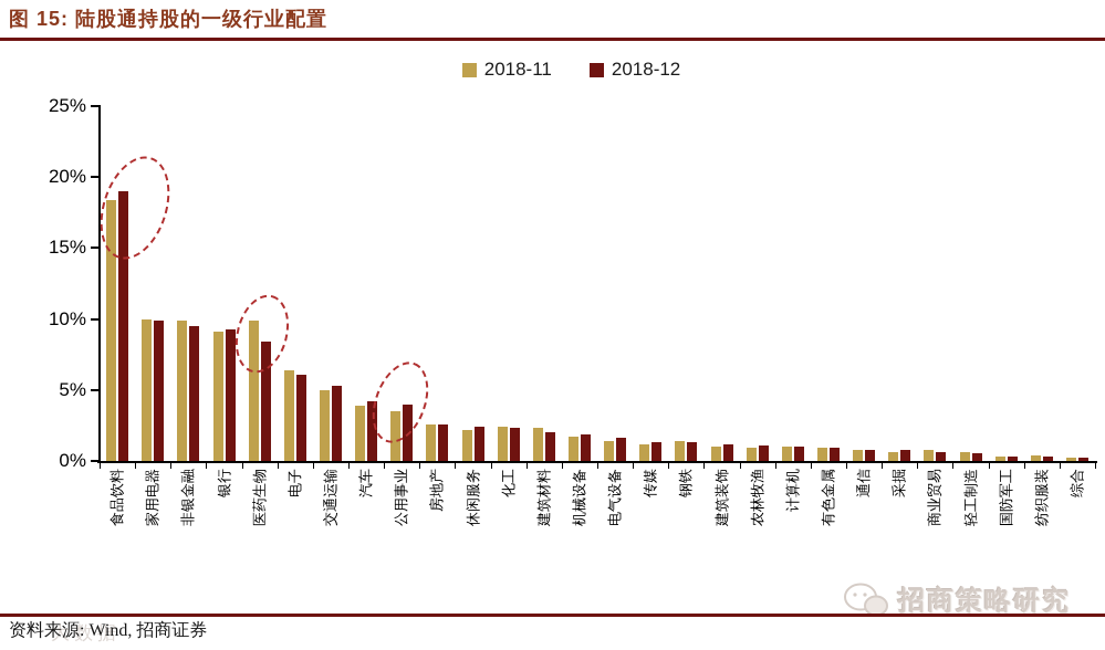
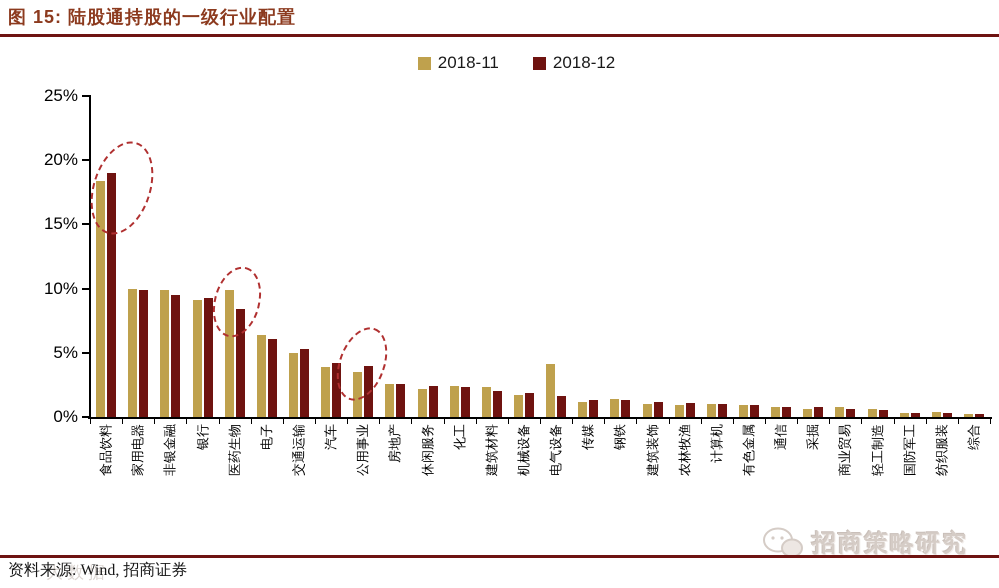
2018-11/电气设备: 1.4% -> 4.1%
